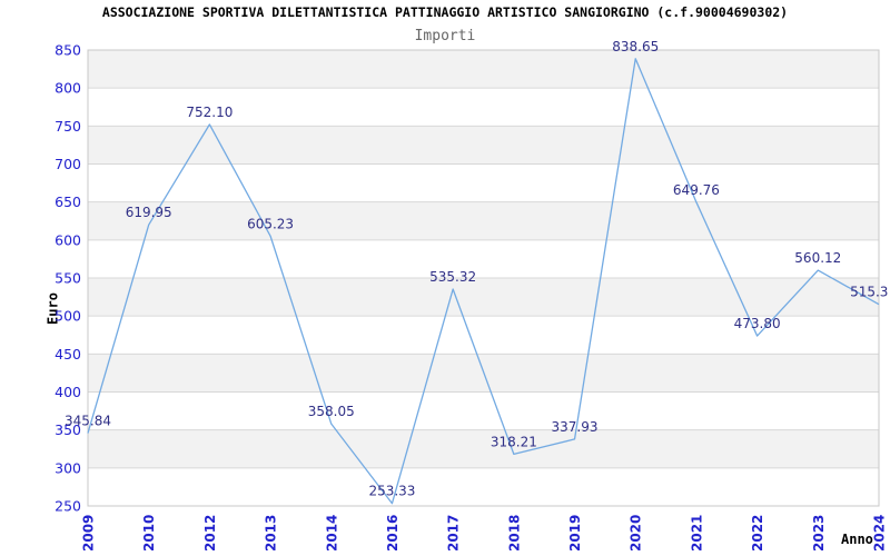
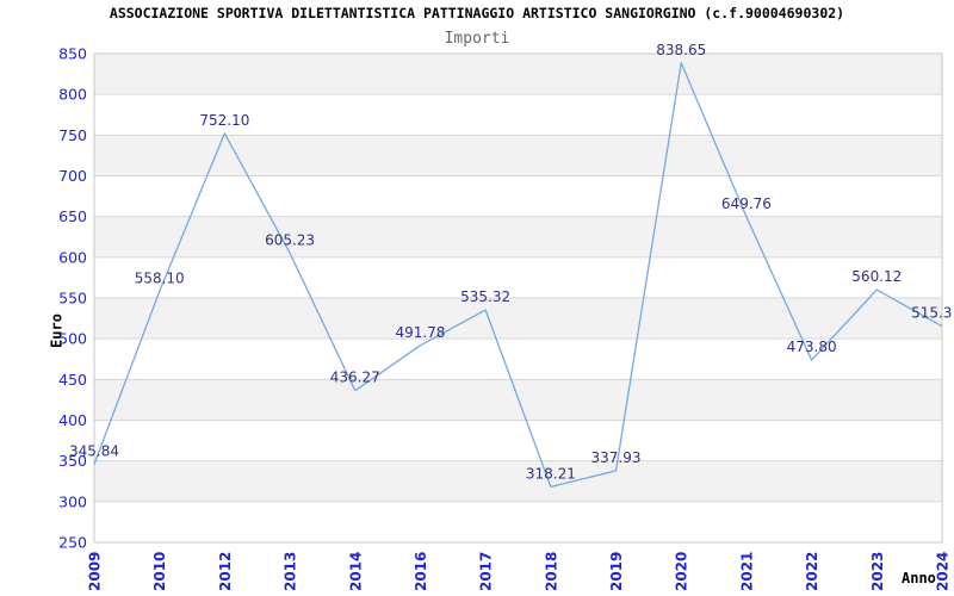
2010: 619.95 -> 558.10
2014: 358.05 -> 436.27
2016: 253.33 -> 491.78
